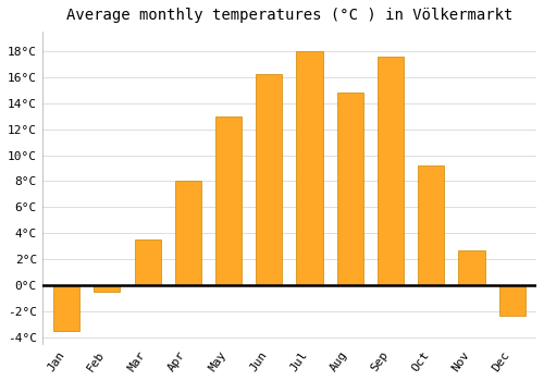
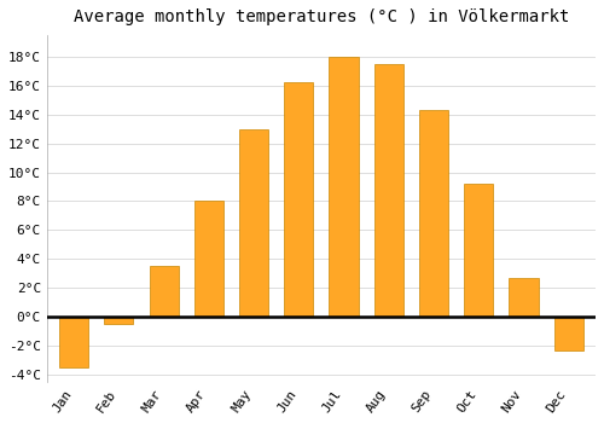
Aug: 14.8°C -> 17.5°C
Sep: 17.6°C -> 14.3°C
